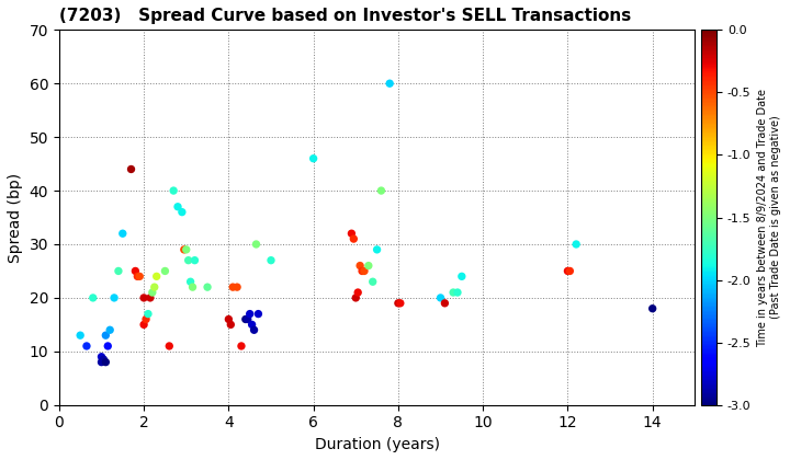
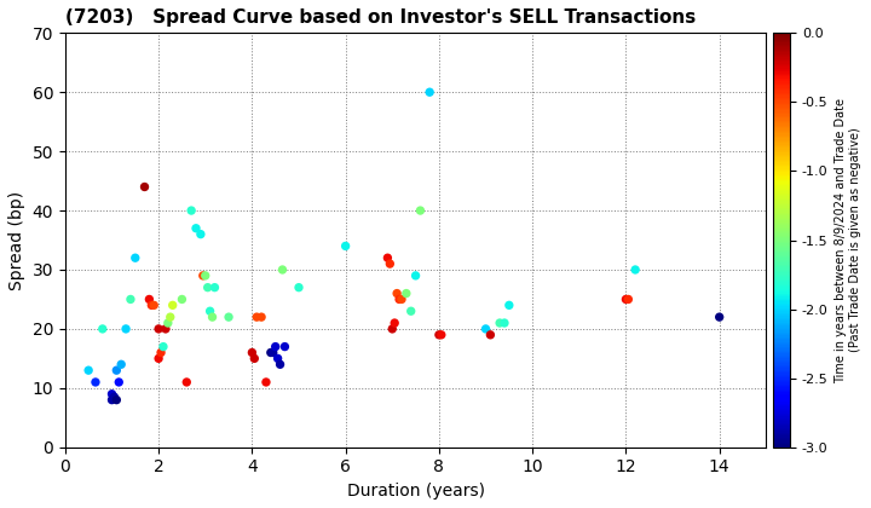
6: 46.0 -> 34.0
14: 18.0 -> 22.0
